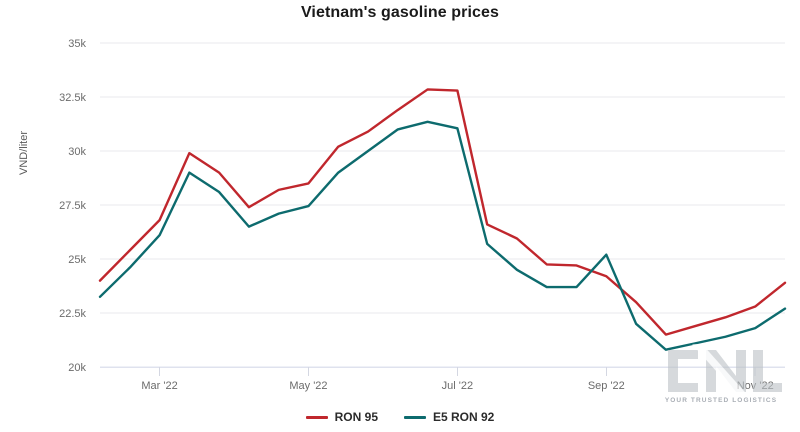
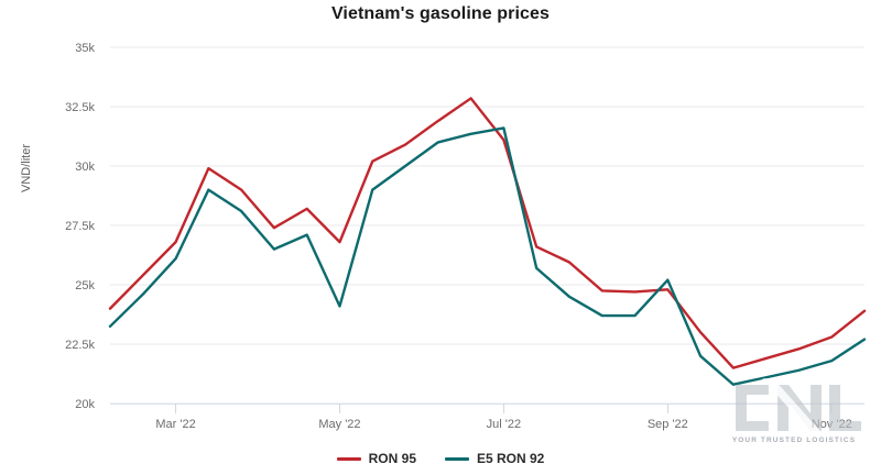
RON 95/May '22: 28.5k -> 26.8k
E5 RON 92/May '22: 27.4k -> 24.1k
RON 95/Jul '22: 32.8k -> 31.1k
E5 RON 92/Jul '22: 31.0k -> 31.6k
RON 95/Sep '22: 24.2k -> 24.8k
